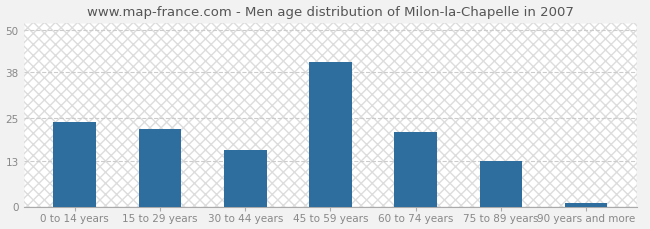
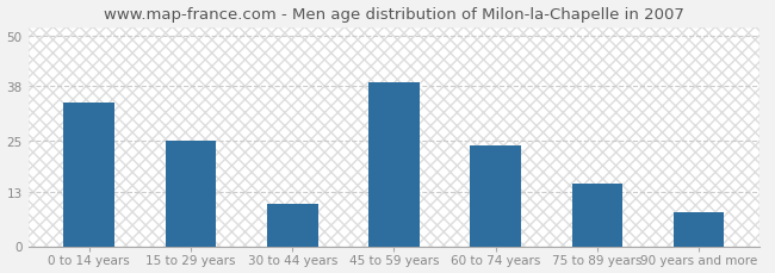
0 to 14 years: 24 -> 34
15 to 29 years: 22 -> 25
30 to 44 years: 16 -> 10
45 to 59 years: 41 -> 39
60 to 74 years: 21 -> 24
75 to 89 years: 13 -> 15
90 years and more: 1 -> 8
